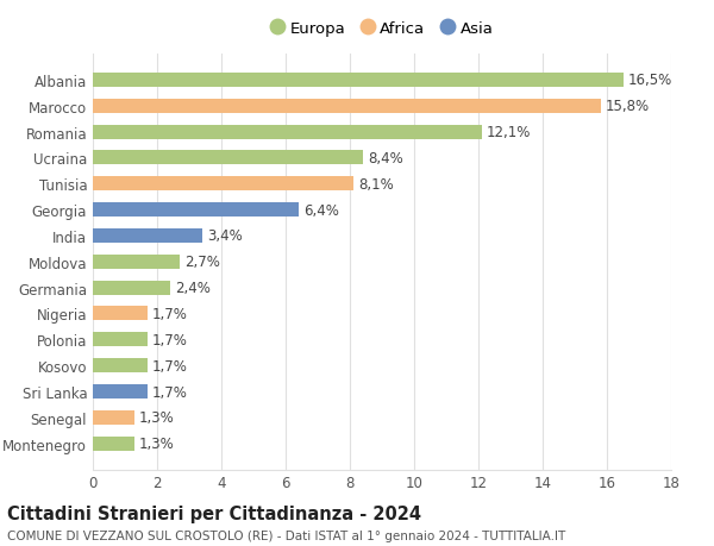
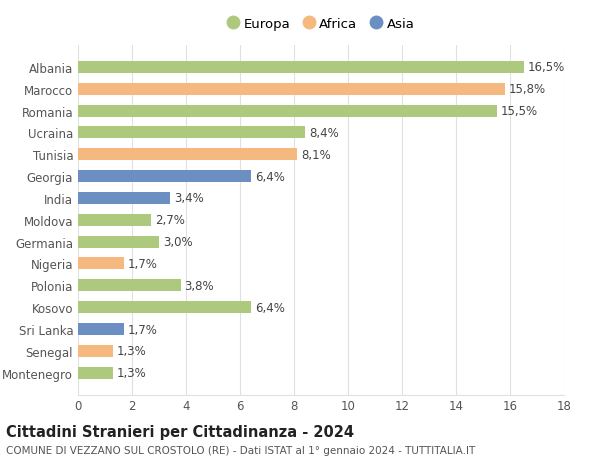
Romania: 12,1% -> 15,5%
Germania: 2,4% -> 3,0%
Polonia: 1,7% -> 3,8%
Kosovo: 1,7% -> 6,4%
